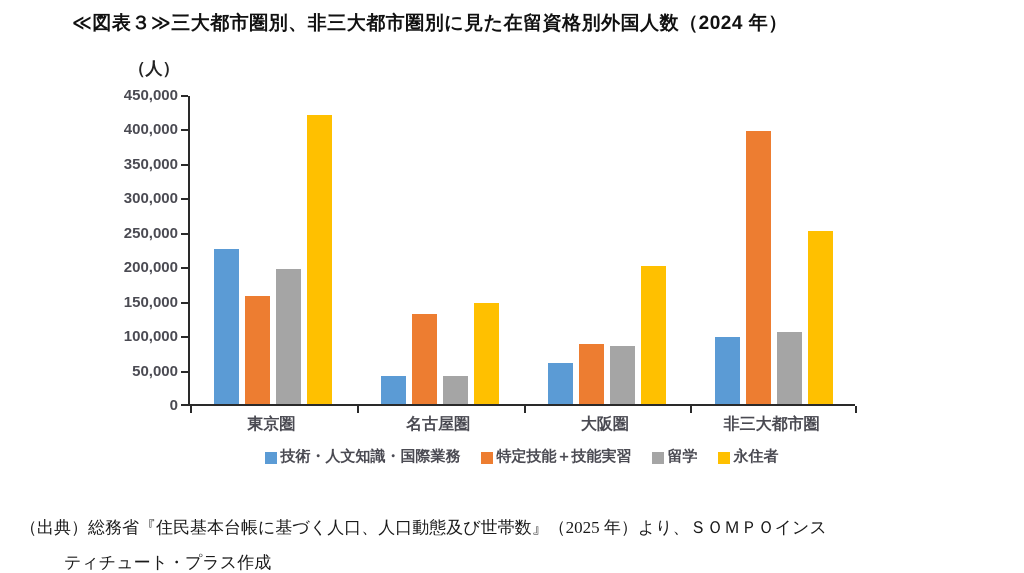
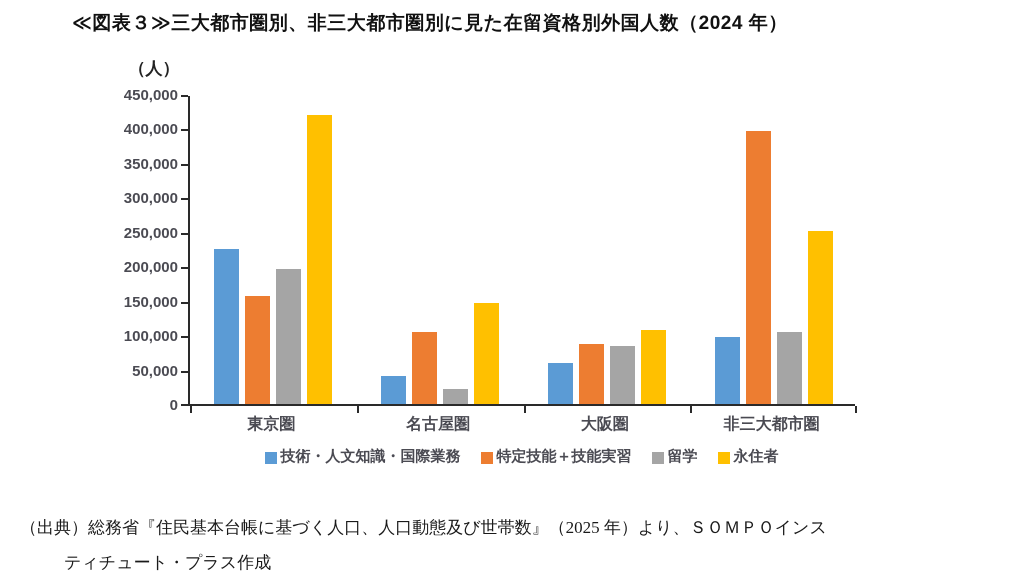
特定技能＋技能実習/名古屋圏: 130000 -> 100000
留学/名古屋圏: 40000 -> 20000
永住者/大阪圏: 200000 -> 110000
